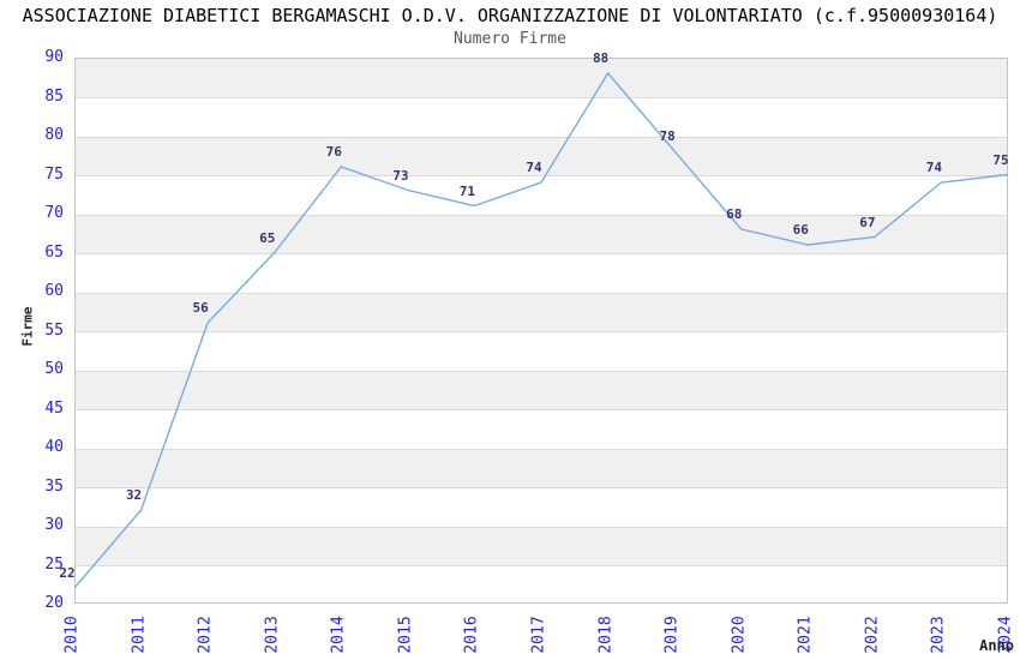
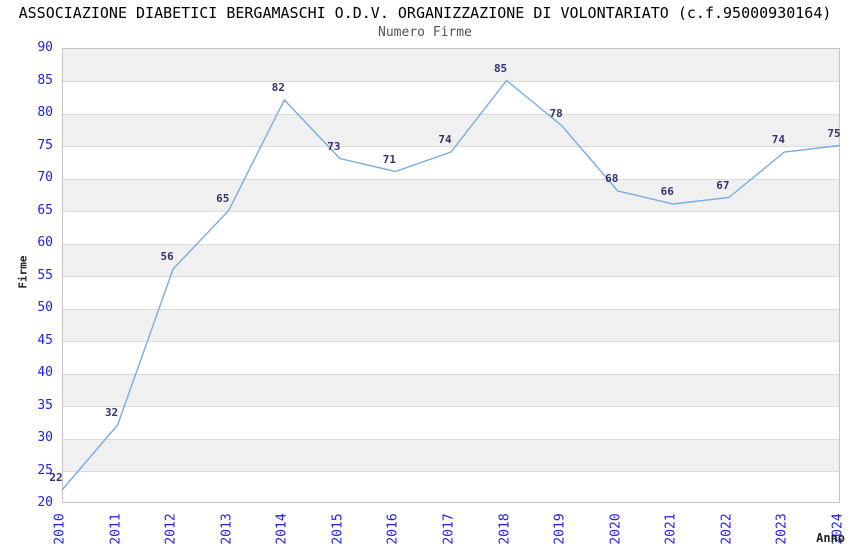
2014: 76 -> 82
2018: 88 -> 85
